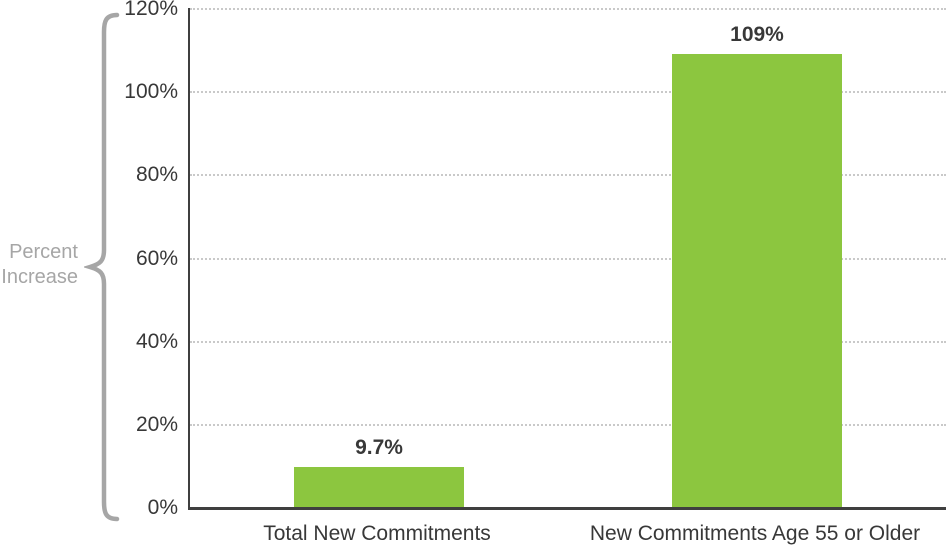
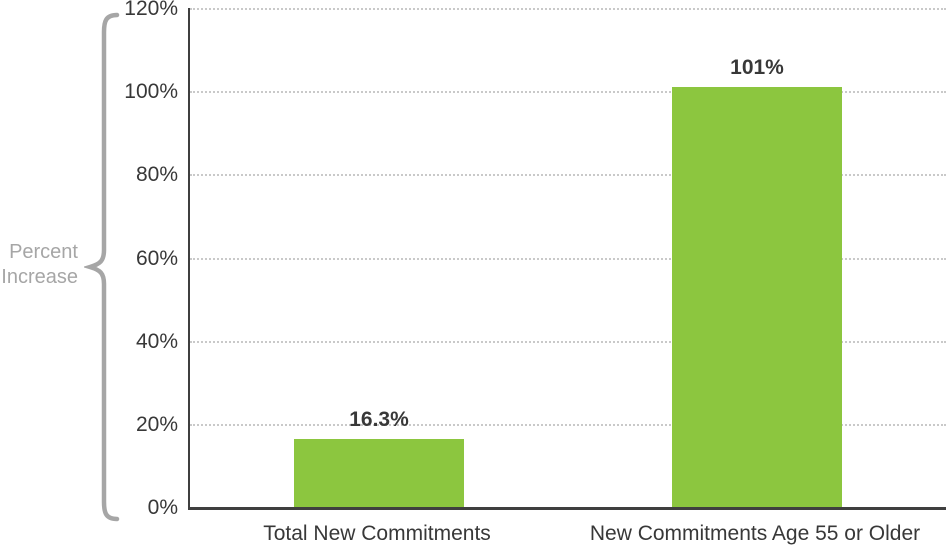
Total New Commitments: 9.7% -> 16.3%
New Commitments Age 55 or Older: 109% -> 101%
